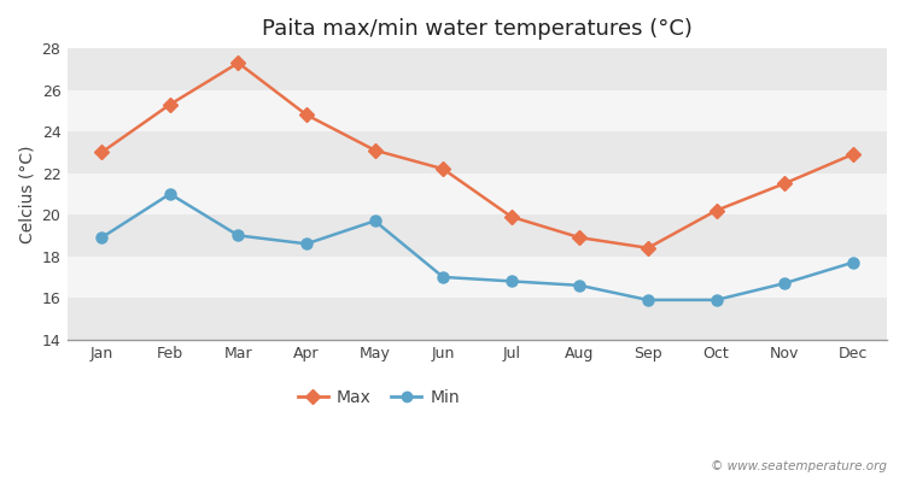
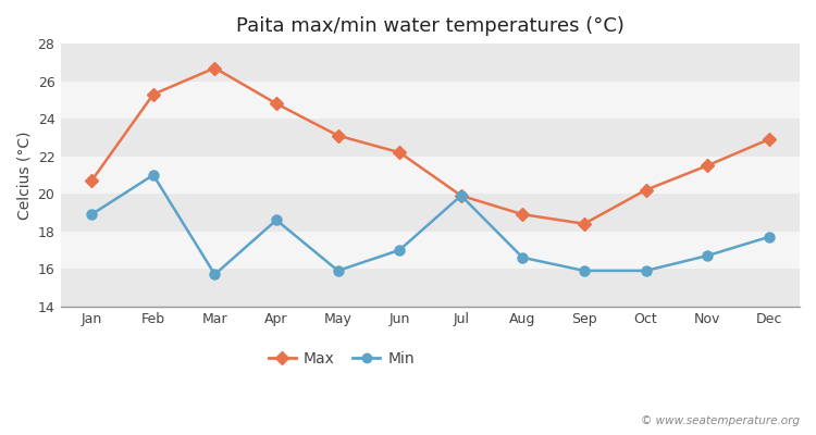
Max/Jan: 23.0 -> 20.7
Max/Mar: 27.3 -> 26.7
Min/Mar: 19.0 -> 15.7
Min/May: 19.7 -> 15.9
Min/Jul: 16.8 -> 19.9
